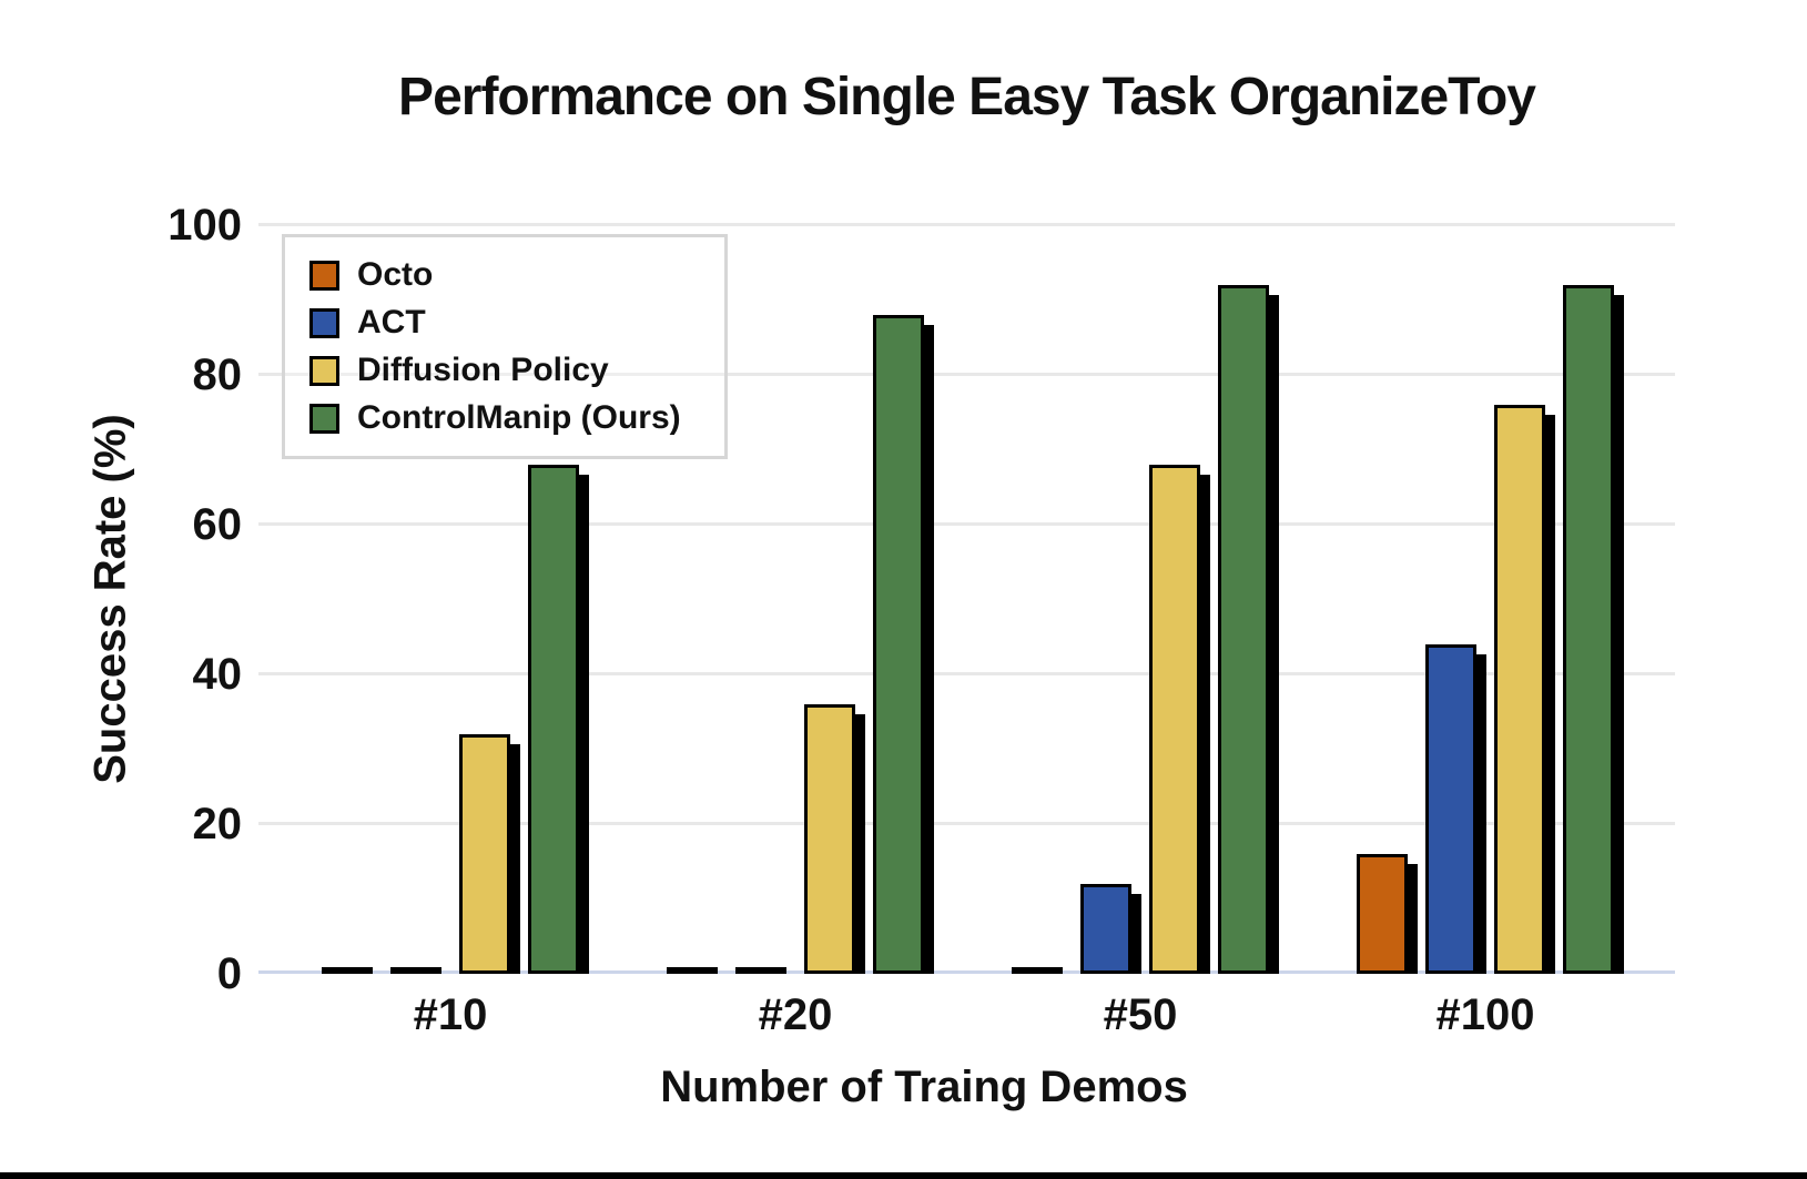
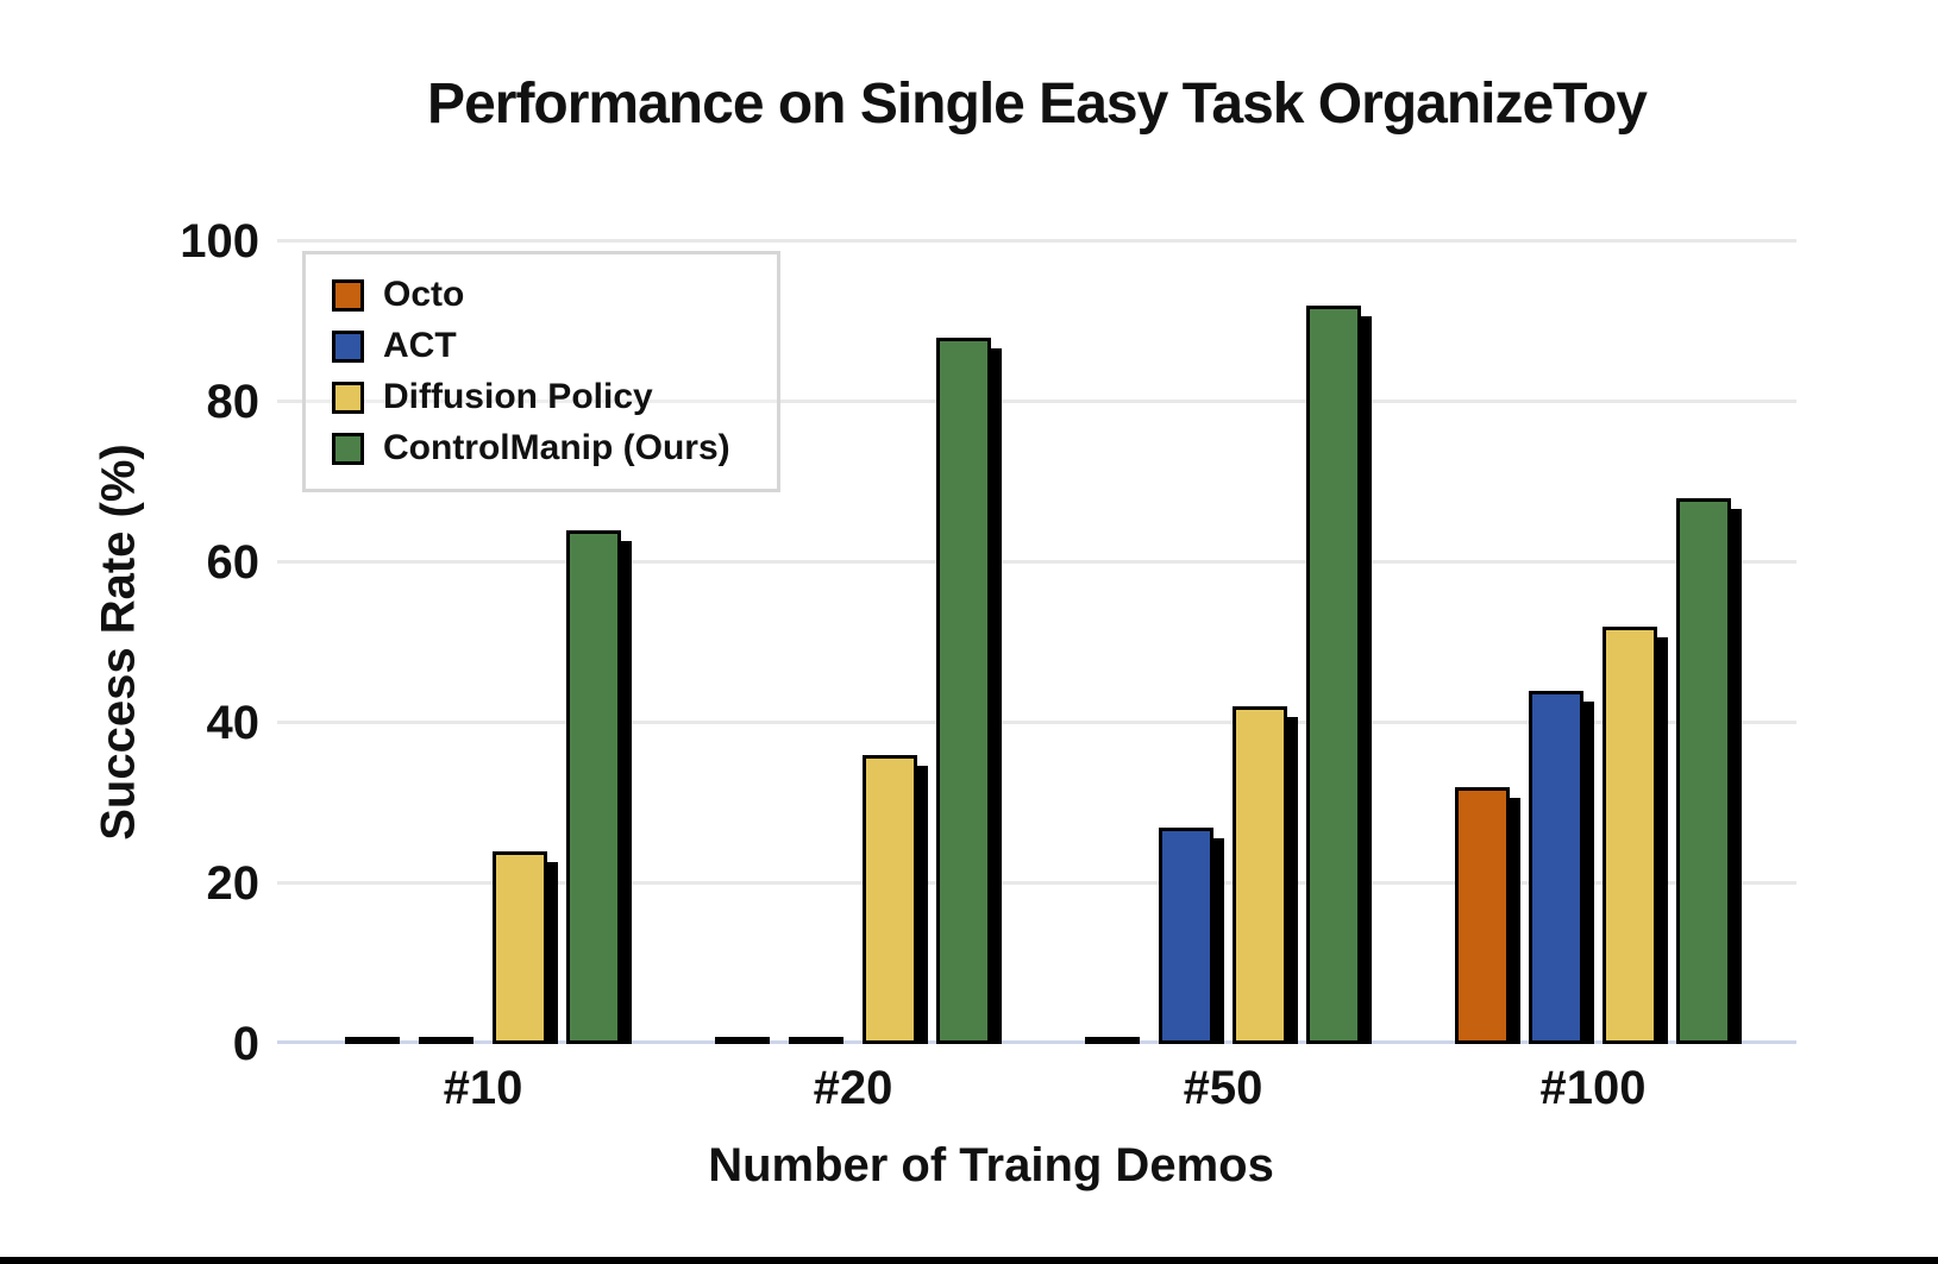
Diffusion Policy/#10: 32 -> 24
ControlManip (Ours)/#10: 68 -> 64
ACT/#50: 12 -> 27
Diffusion Policy/#50: 68 -> 42
Octo/#100: 16 -> 32
Diffusion Policy/#100: 76 -> 52
ControlManip (Ours)/#100: 92 -> 68
